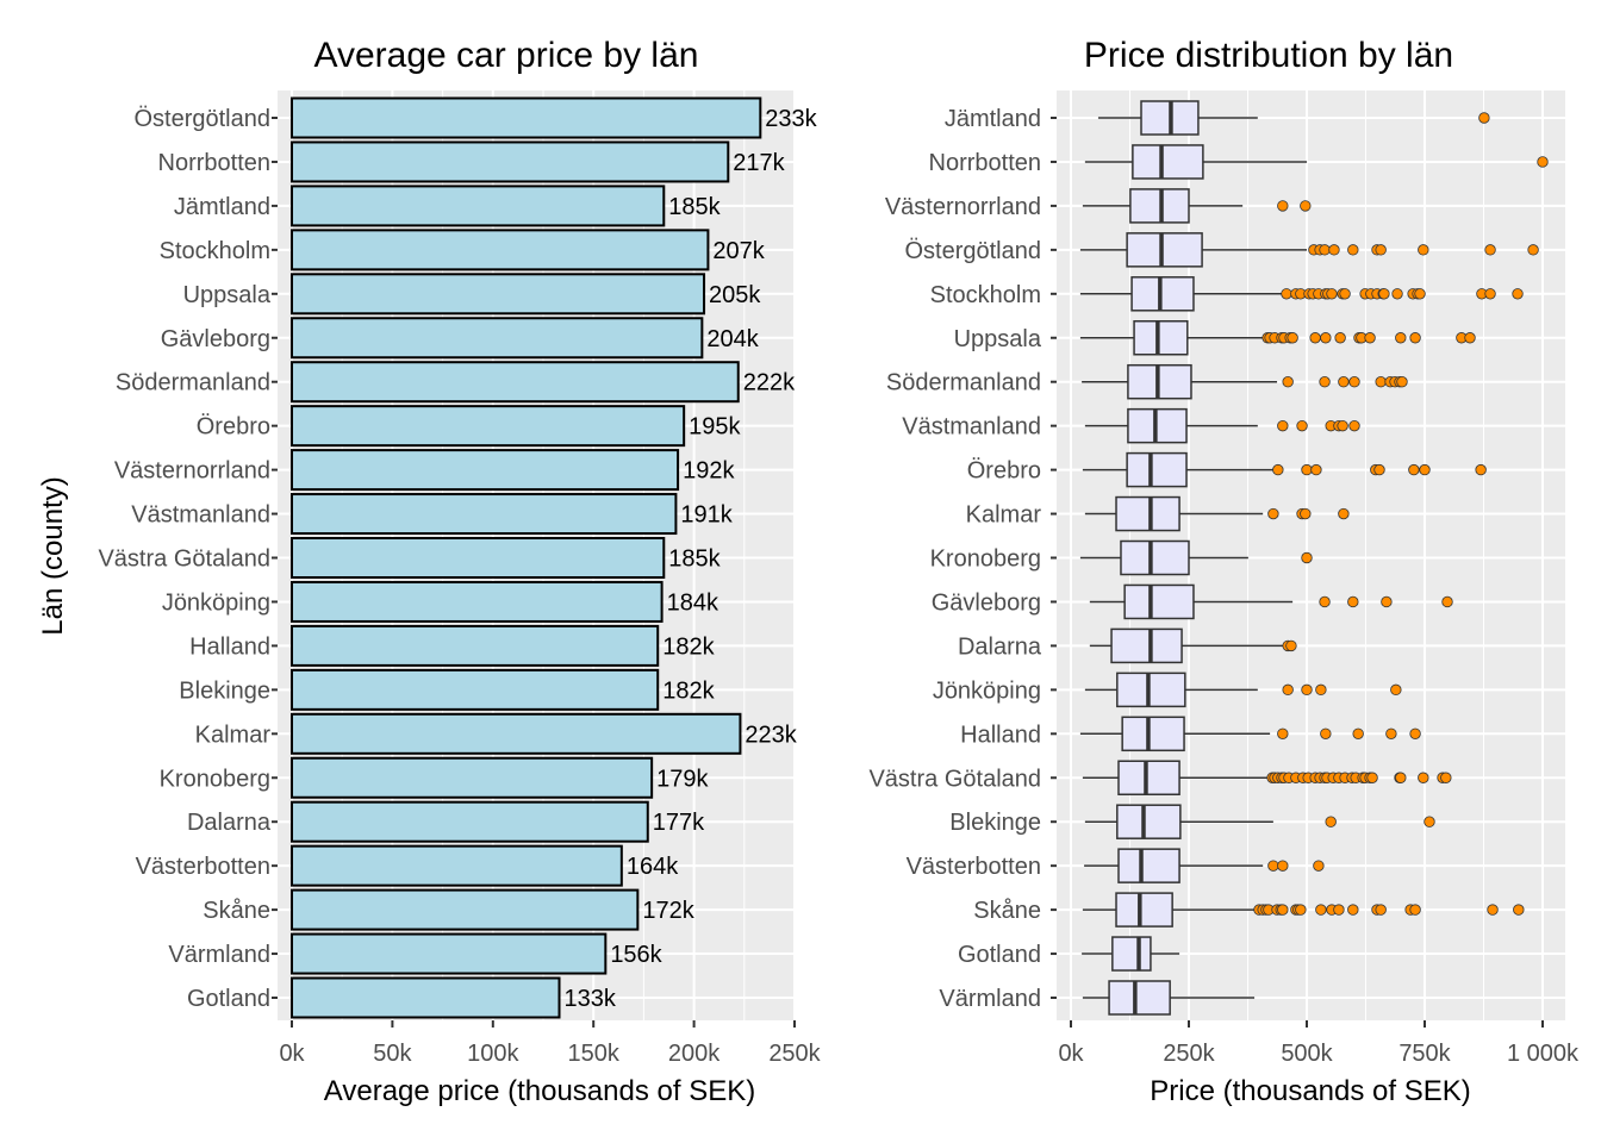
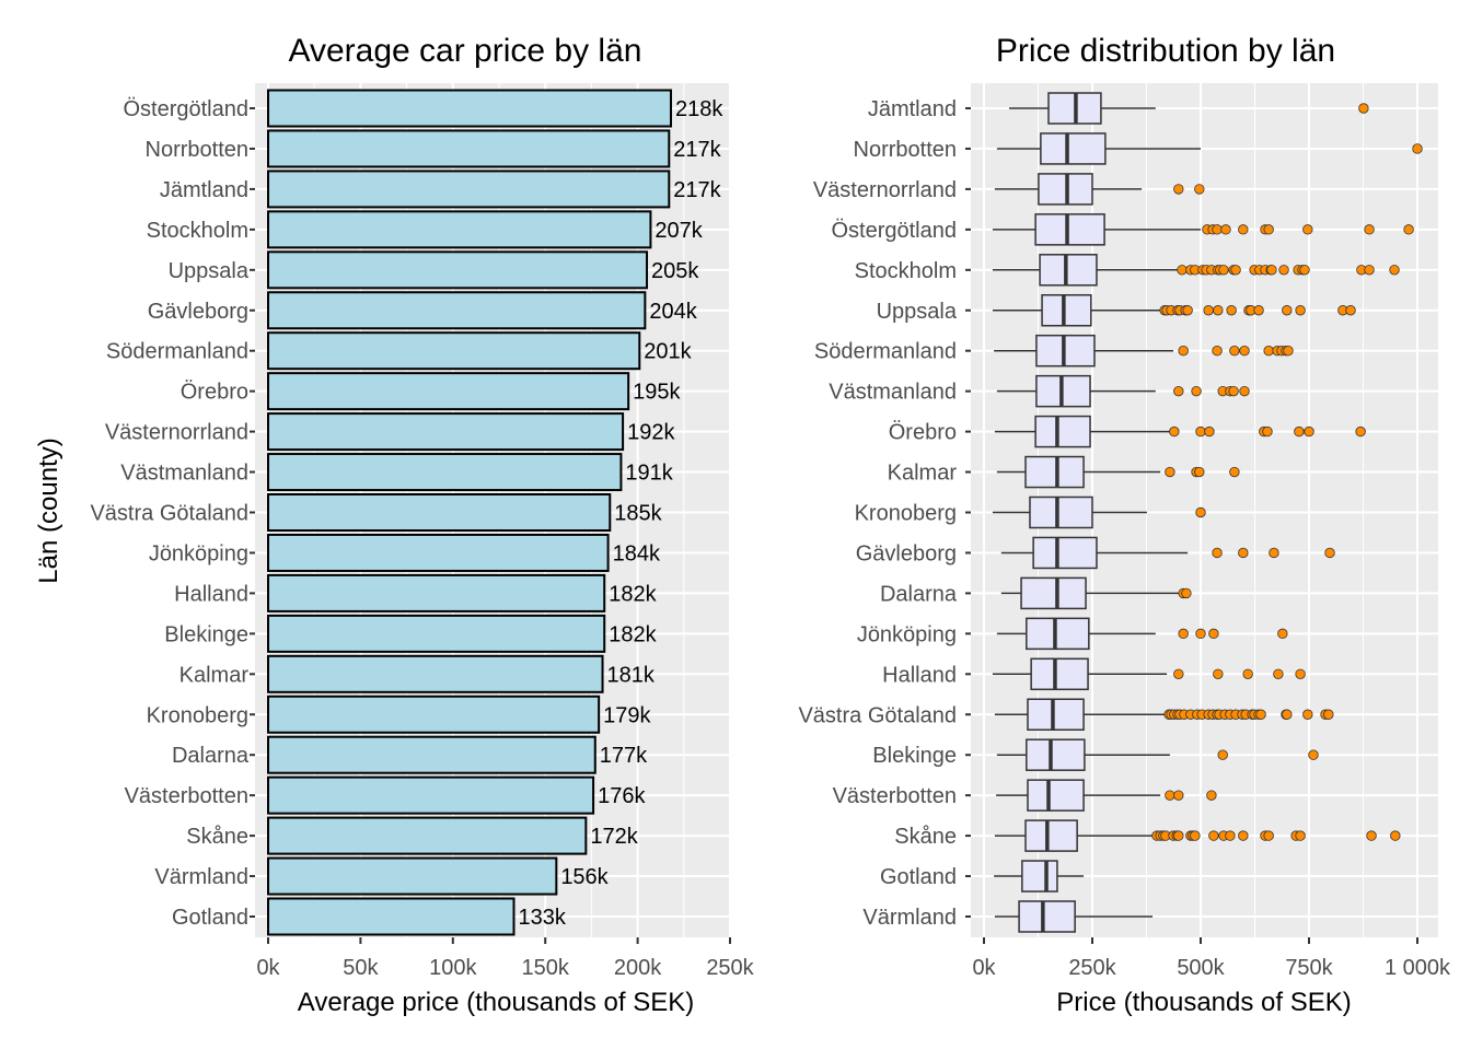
Average car price by län/Östergötland: 233k -> 218k
Average car price by län/Jämtland: 185k -> 217k
Average car price by län/Södermanland: 222k -> 201k
Average car price by län/Kalmar: 223k -> 181k
Average car price by län/Västerbotten: 164k -> 176k
